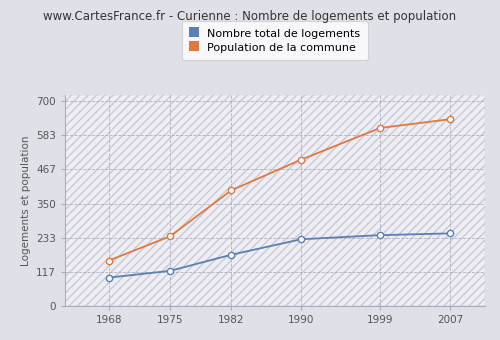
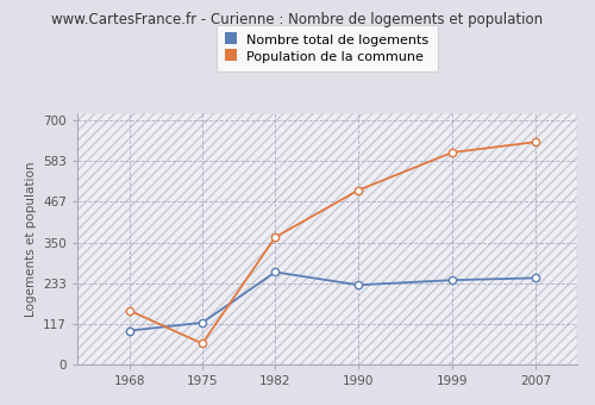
Population de la commune/1975: 238 -> 60
Nombre total de logements/1982: 175 -> 265
Population de la commune/1982: 395 -> 365
